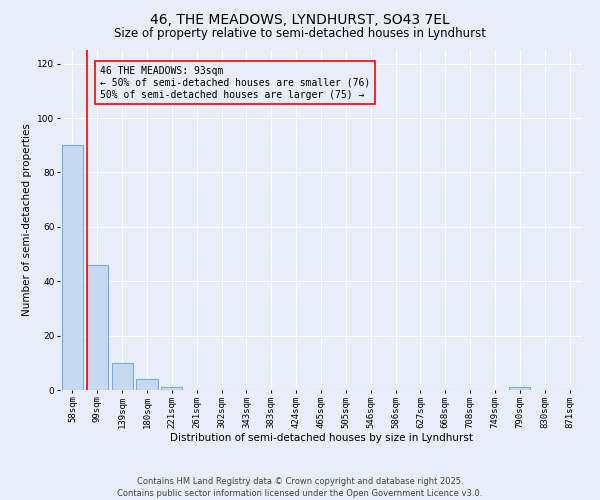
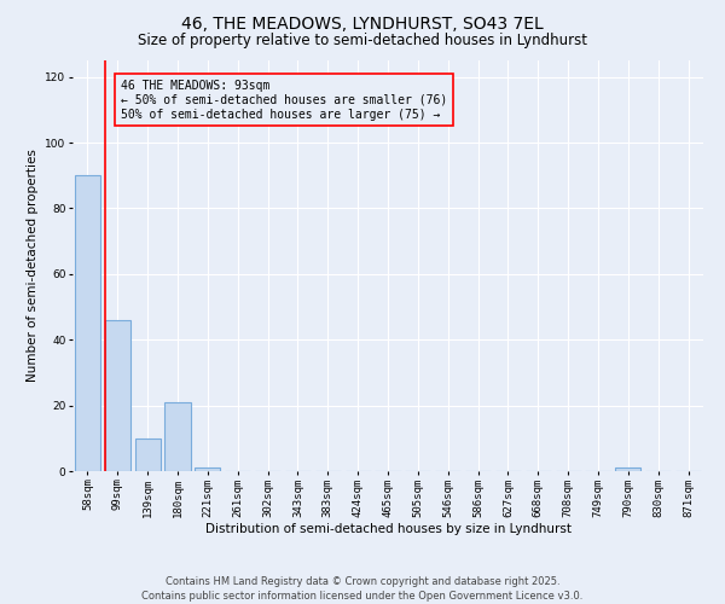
180sqm: 4 -> 21
